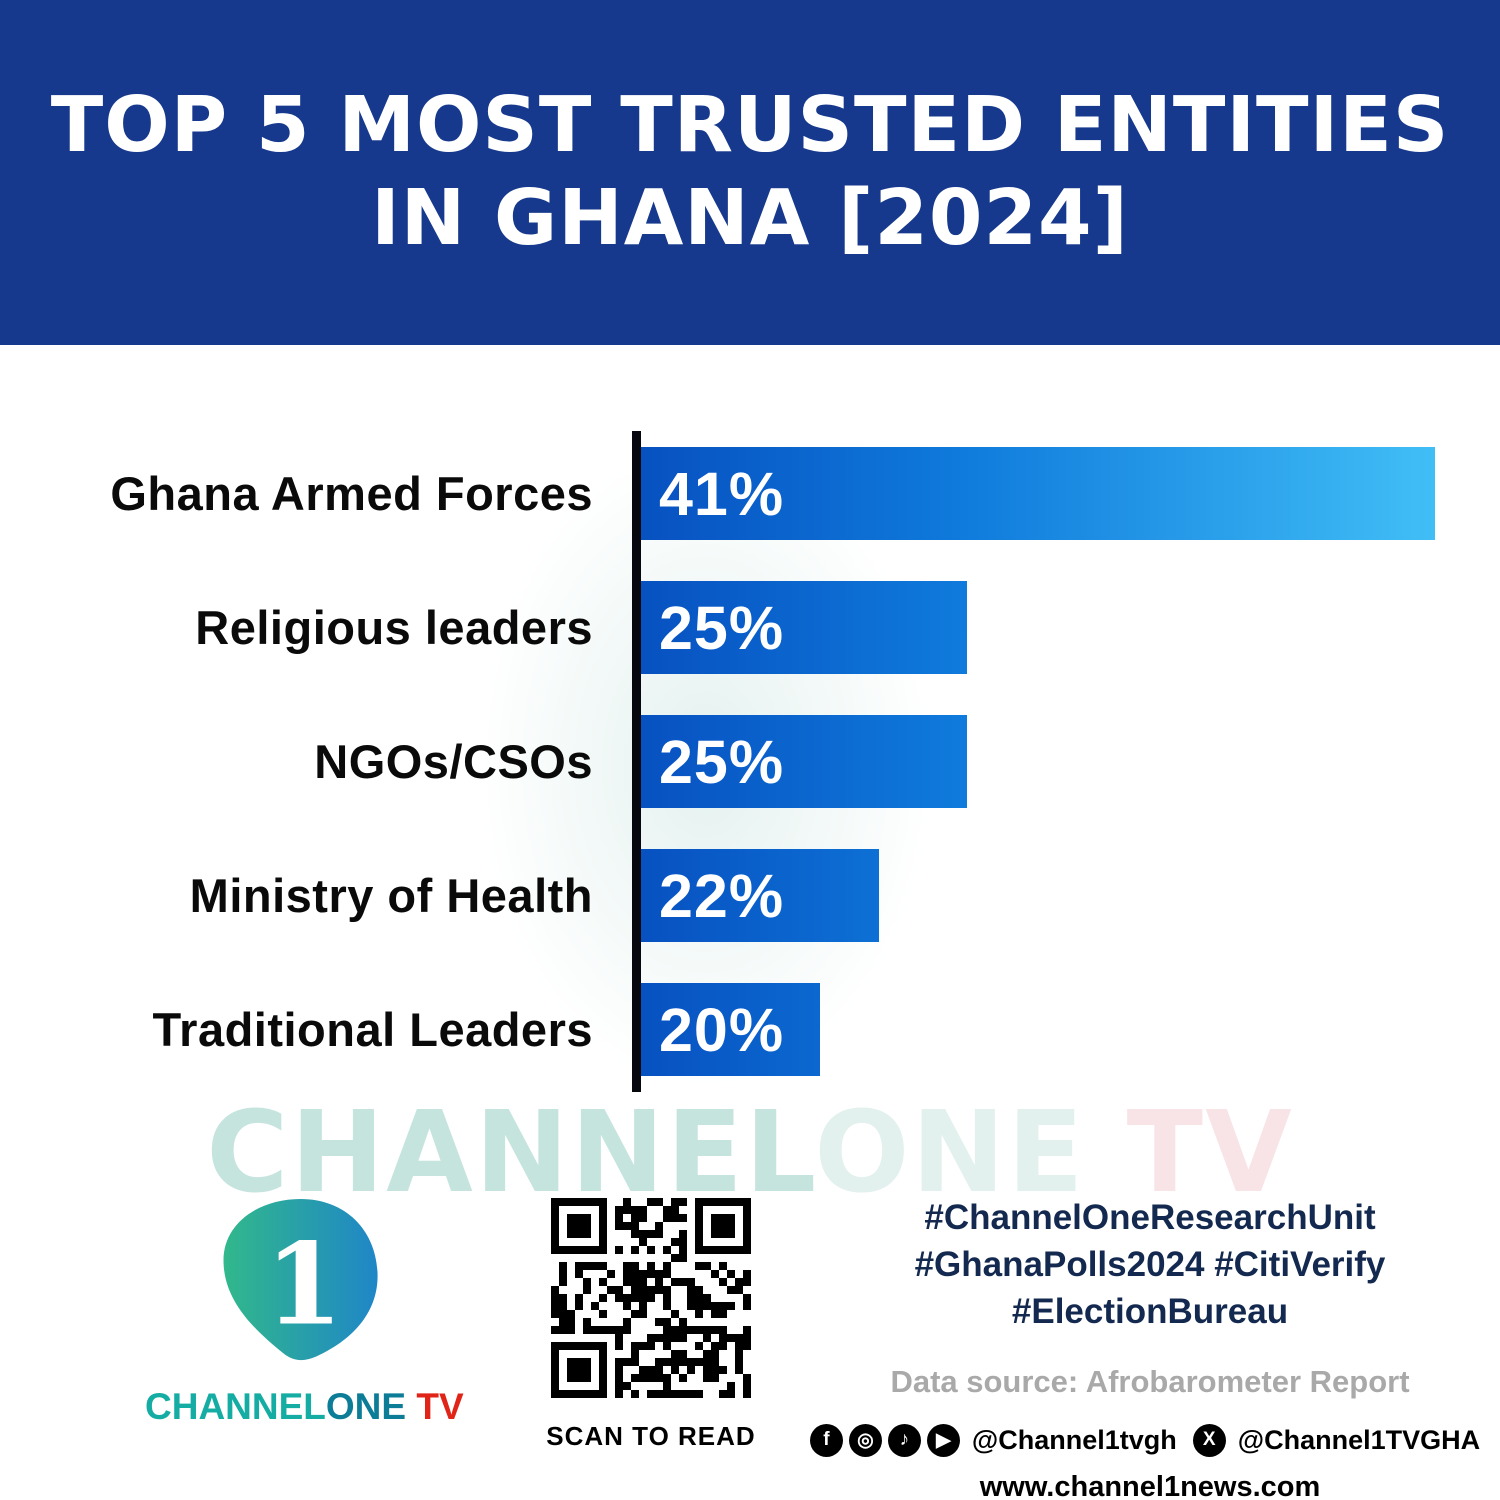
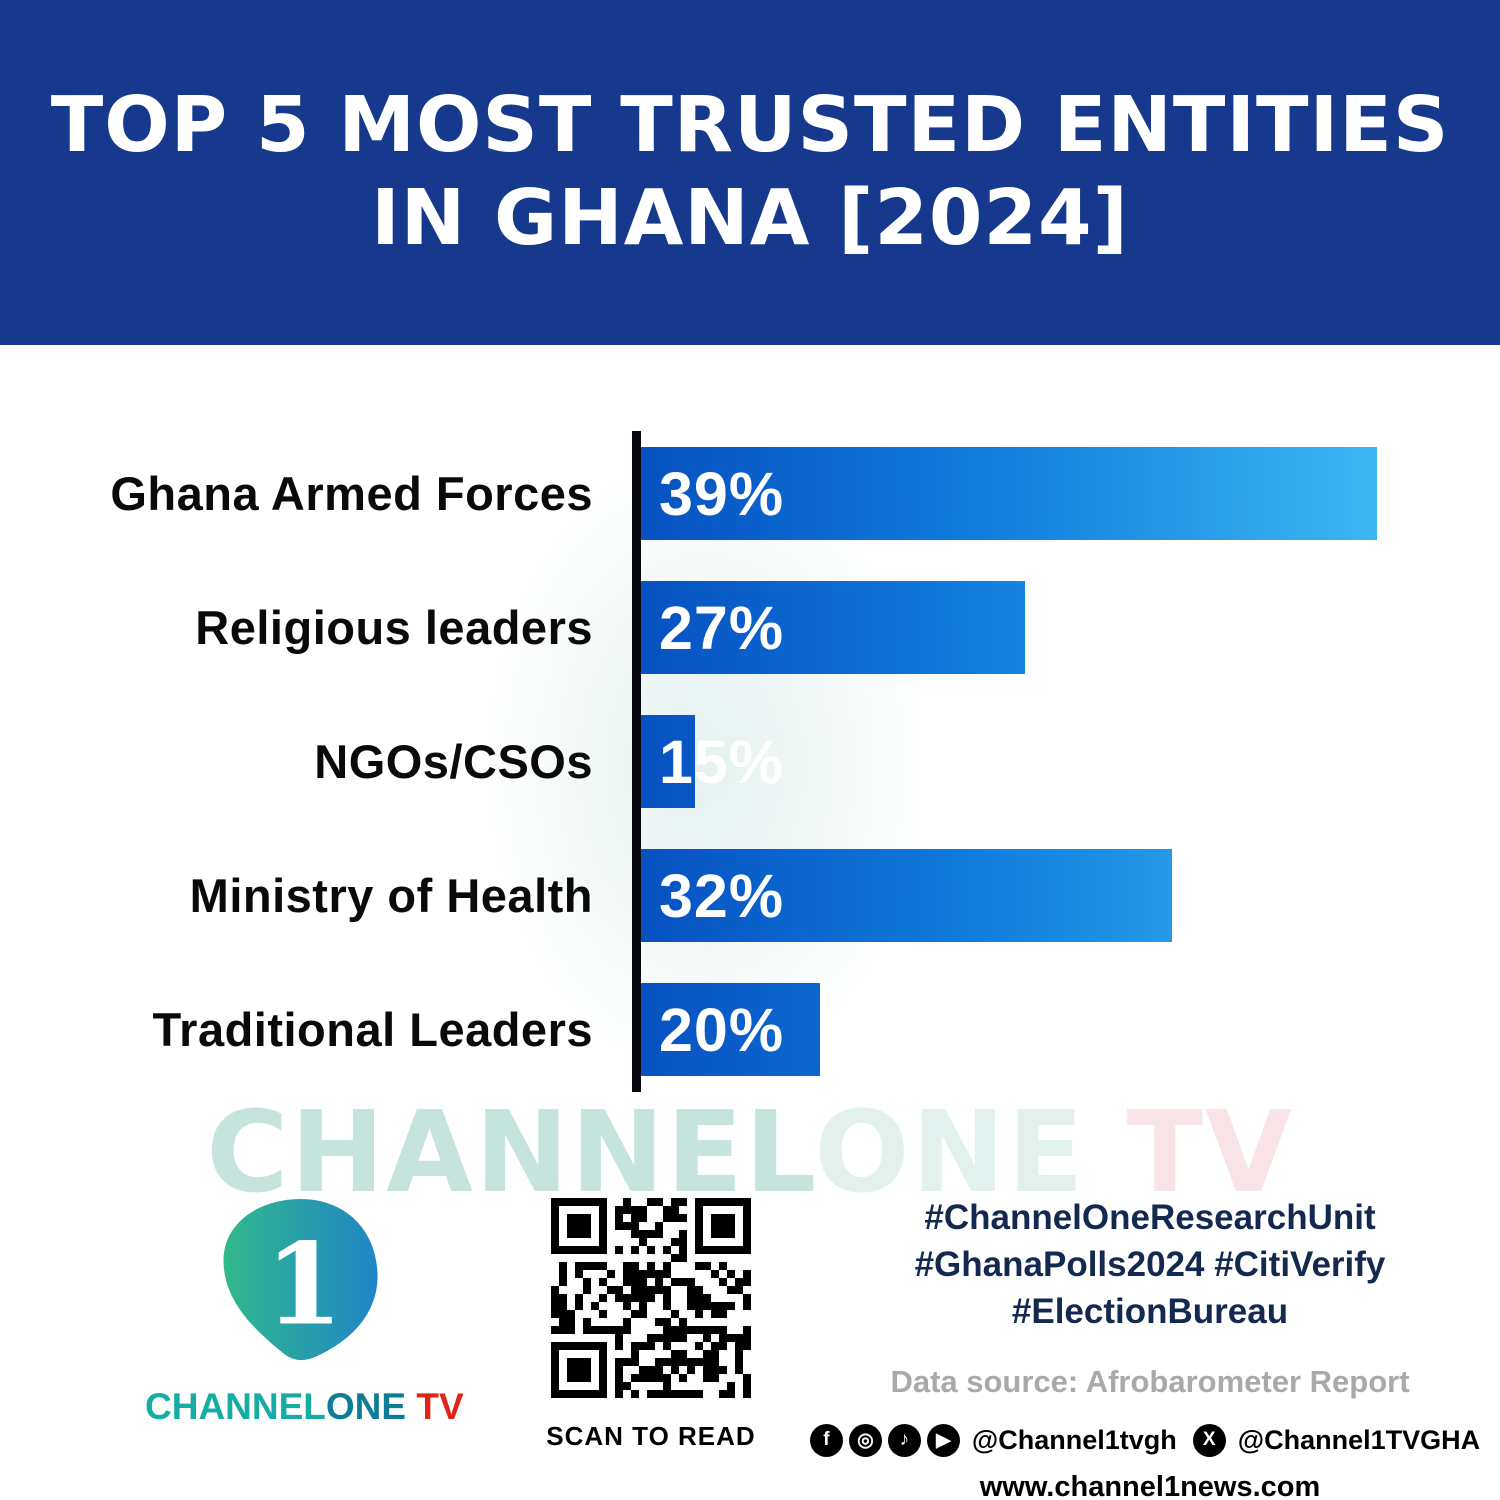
Ghana Armed Forces: 41% -> 39%
Religious leaders: 25% -> 27%
NGOs/CSOs: 25% -> 15%
Ministry of Health: 22% -> 32%
